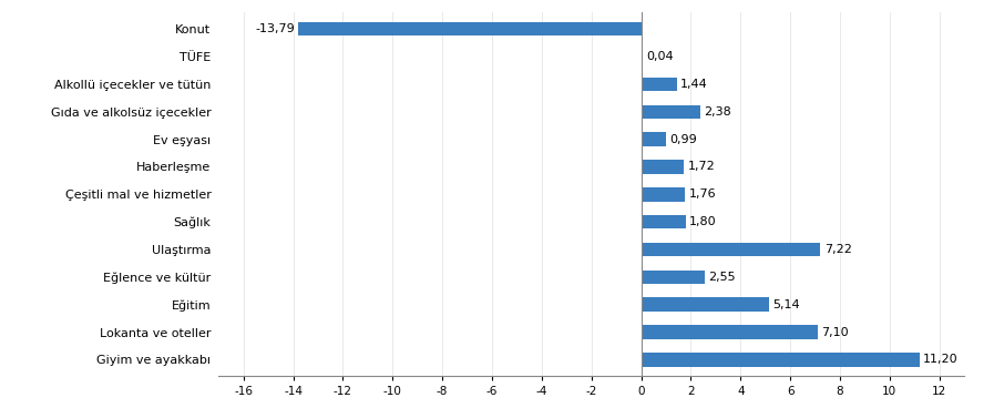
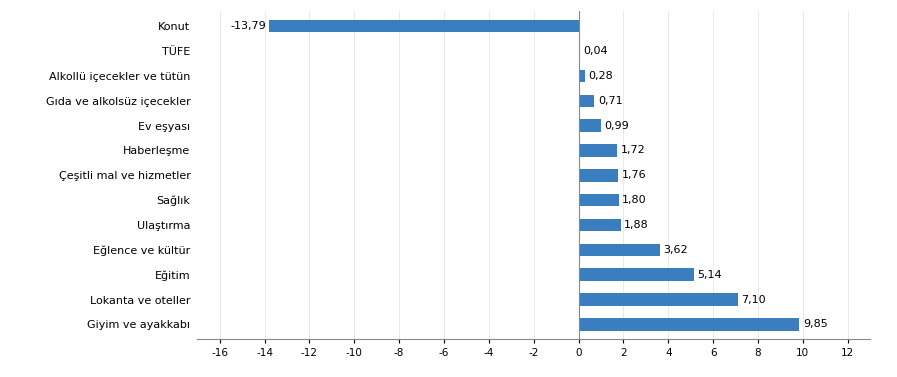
Alkollü içecekler ve tütün: 1,44 -> 0,28
Gıda ve alkolsüz içecekler: 2,38 -> 0,71
Ulaştırma: 7,22 -> 1,88
Eğlence ve kültür: 2,55 -> 3,62
Giyim ve ayakkabı: 11,20 -> 9,85
